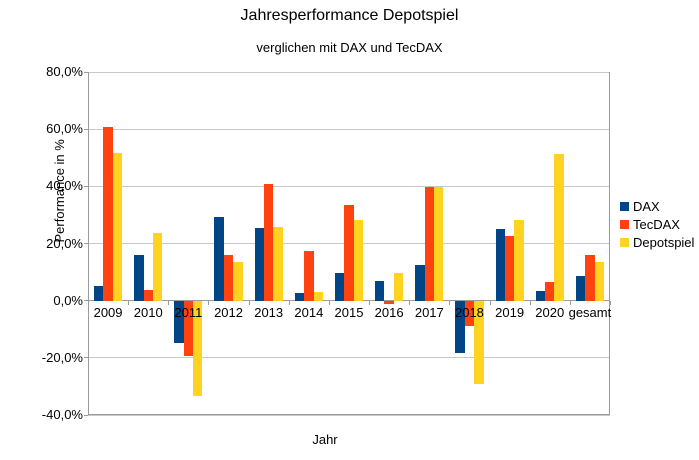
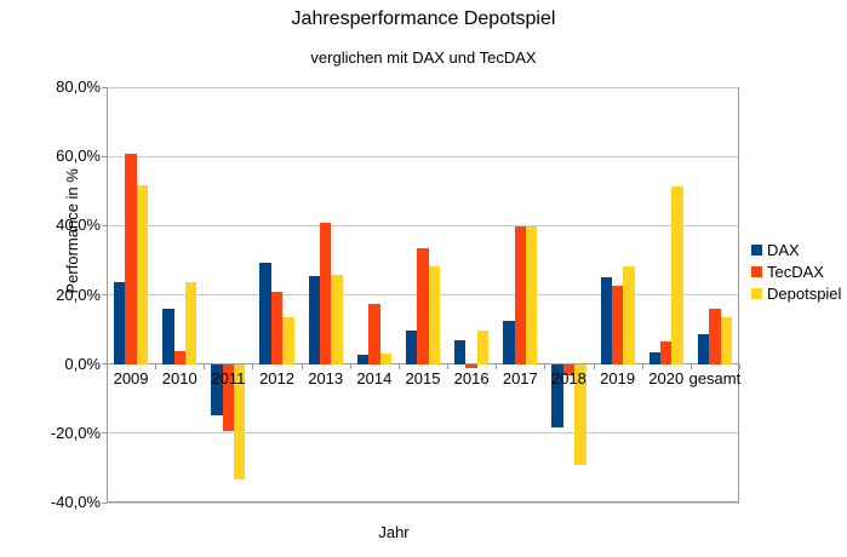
DAX/2009: 5% -> 24%
TecDAX/2012: 16% -> 21%
TecDAX/2018: -9% -> -3%
